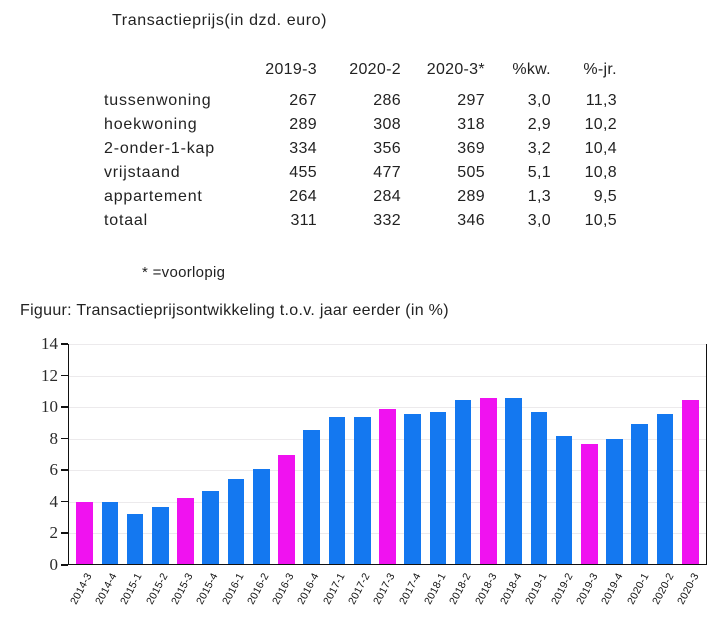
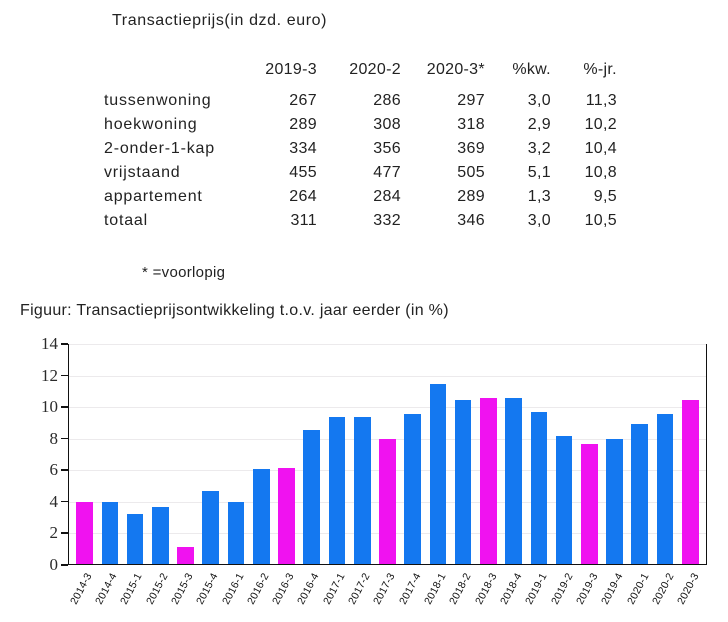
2015-3: 4.2 -> 1.1
2016-1: 5.4 -> 3.9
2016-3: 6.9 -> 6.1
2017-3: 9.8 -> 7.9
2018-1: 9.6 -> 11.4
